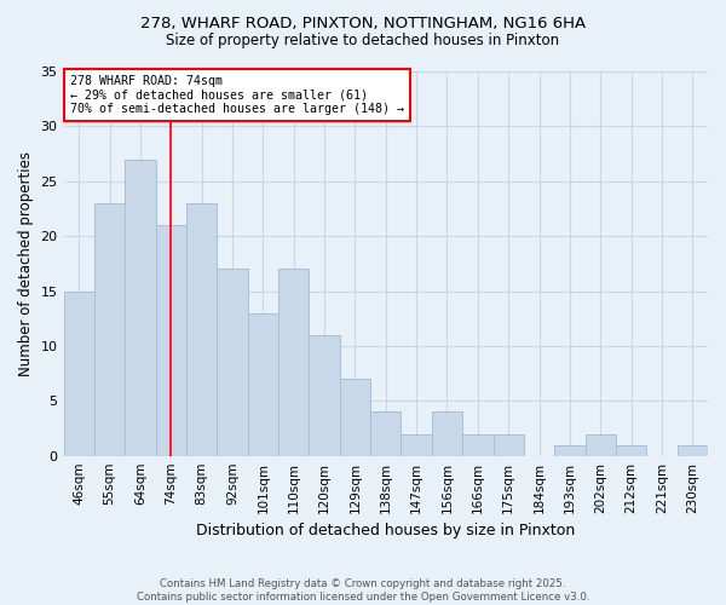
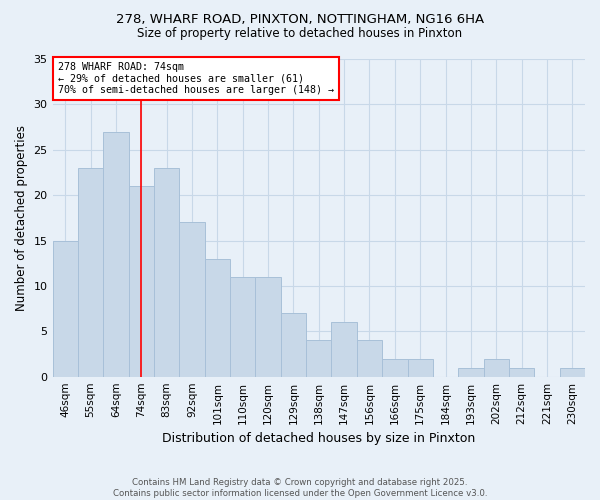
110sqm: 17 -> 11
147sqm: 2 -> 6
